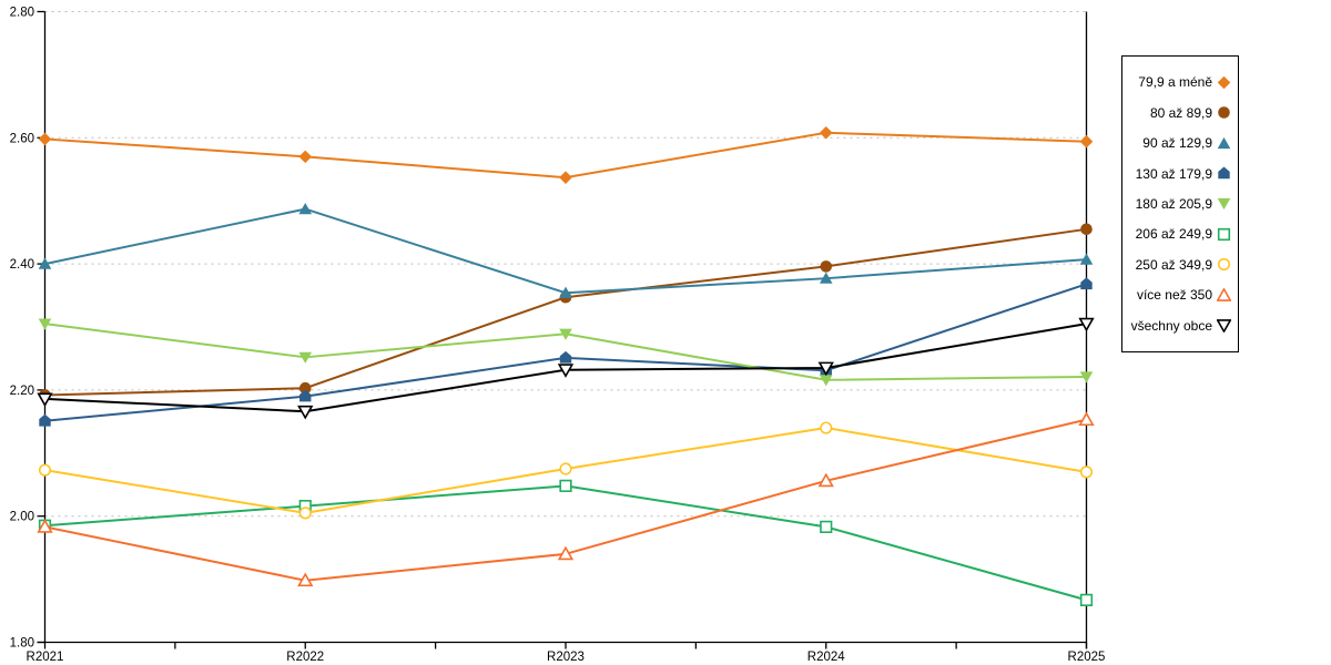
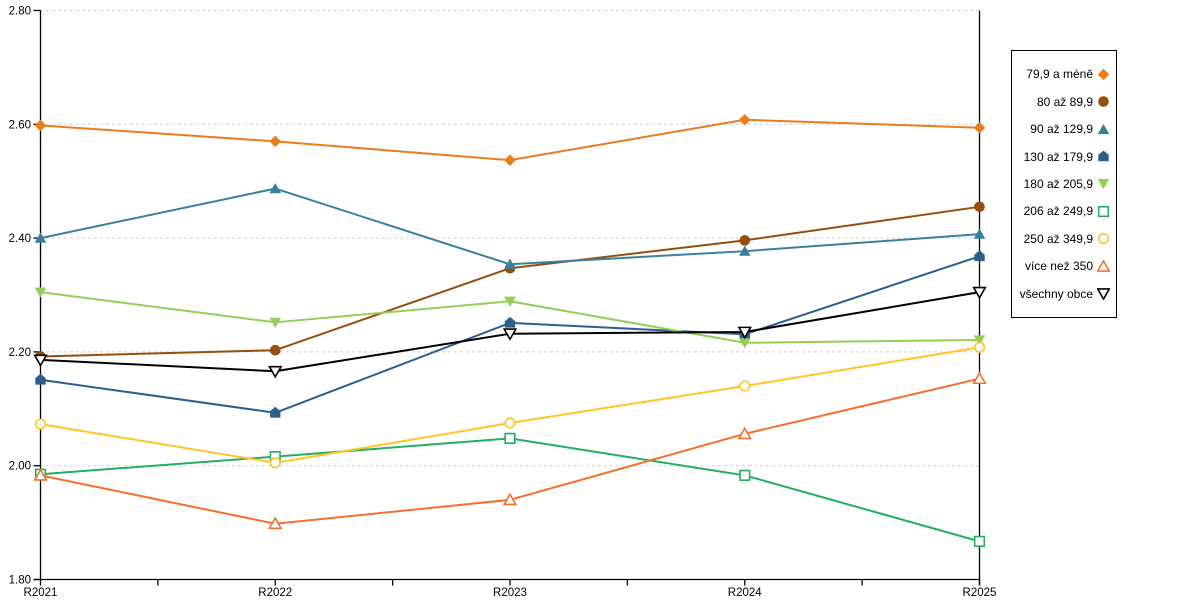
130 až 179,9/R2022: 2.19 -> 2.09
250 až 349,9/R2025: 2.07 -> 2.21
